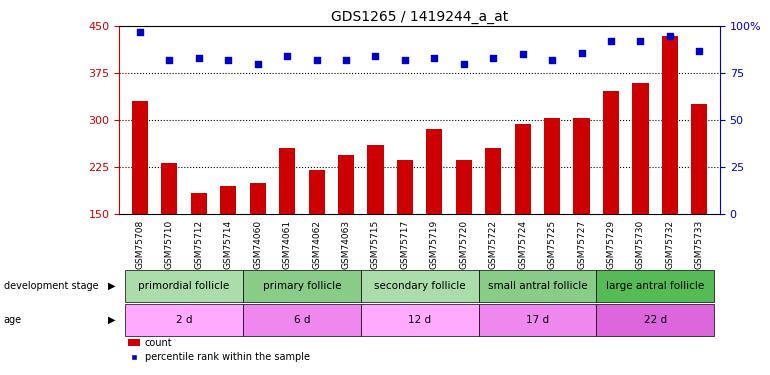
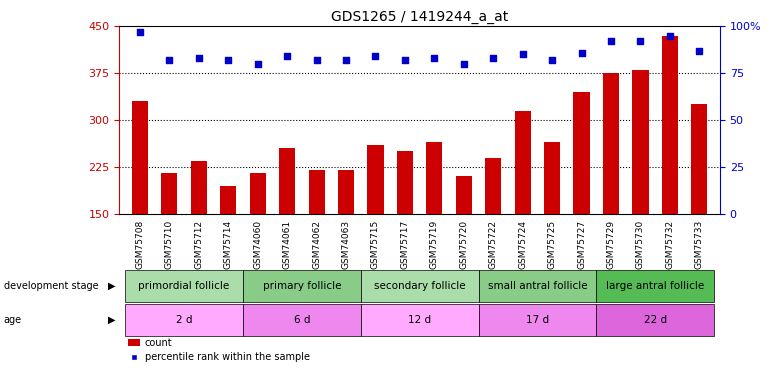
count/GSM75710: 232 -> 215
count/GSM75712: 184 -> 235
count/GSM74060: 200 -> 215
count/GSM74063: 244 -> 220
count/GSM75717: 236 -> 250
count/GSM75719: 286 -> 265
count/GSM75720: 236 -> 210
count/GSM75722: 256 -> 240
count/GSM75724: 294 -> 315
count/GSM75725: 304 -> 265
count/GSM75727: 304 -> 345
count/GSM75729: 346 -> 375
count/GSM75730: 360 -> 380
